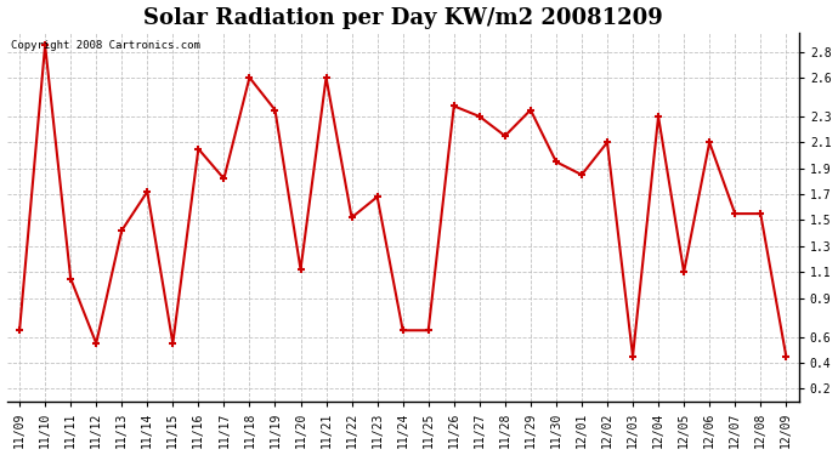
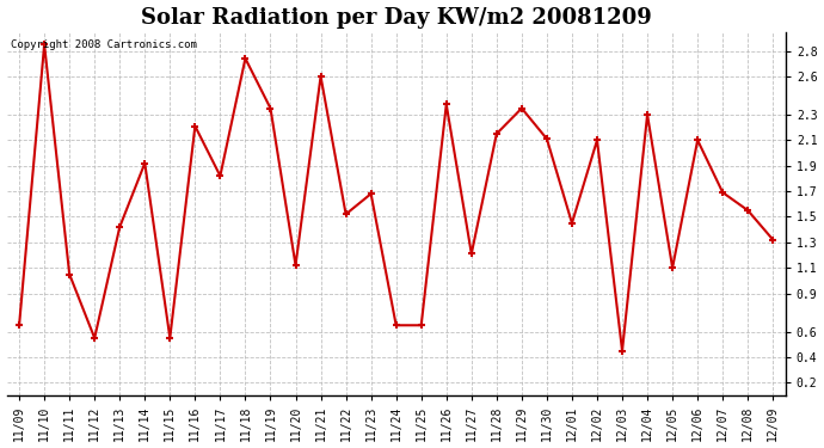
11/14: 1.72 -> 1.92
11/16: 2.05 -> 2.21
11/18: 2.60 -> 2.74
11/27: 2.30 -> 1.21
11/30: 1.95 -> 2.11
12/01: 1.85 -> 1.45
12/07: 1.55 -> 1.69
12/09: 0.45 -> 1.32
